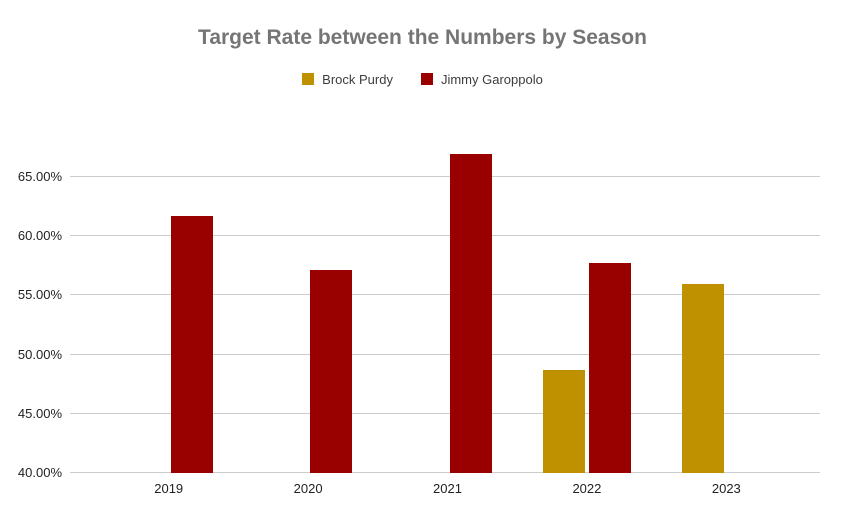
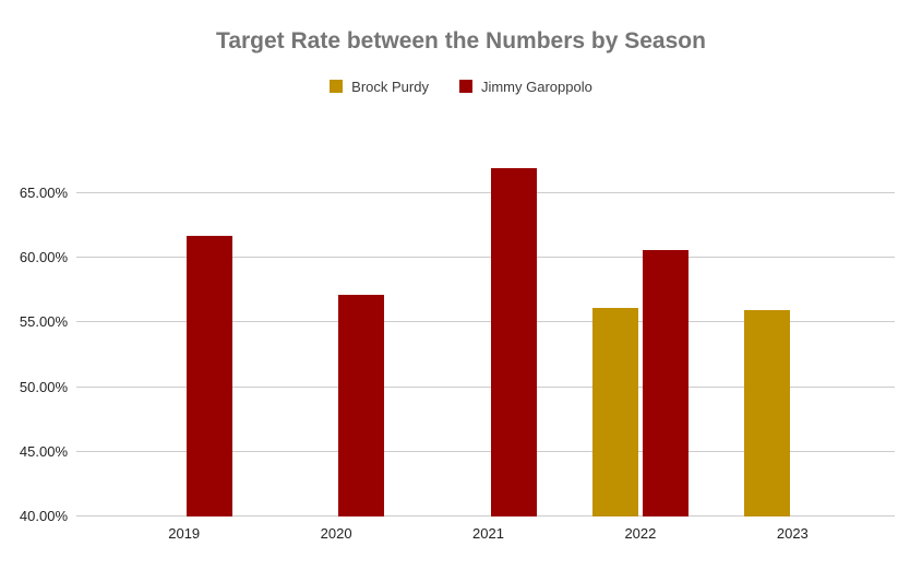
Brock Purdy/2022: 48.7% -> 56.1%
Jimmy Garoppolo/2022: 57.7% -> 60.6%
